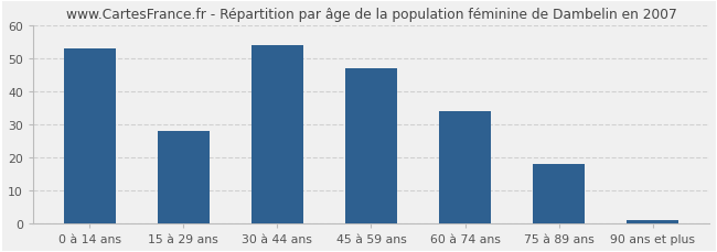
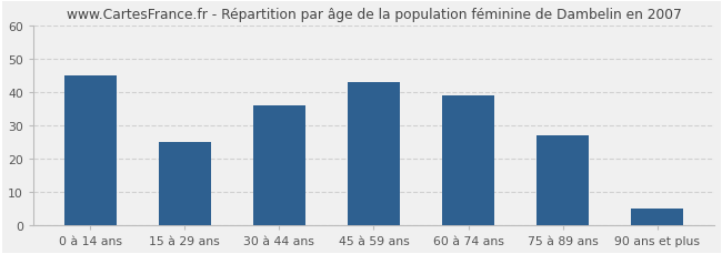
0 à 14 ans: 53 -> 45
15 à 29 ans: 28 -> 25
30 à 44 ans: 54 -> 36
45 à 59 ans: 47 -> 43
60 à 74 ans: 34 -> 39
75 à 89 ans: 18 -> 27
90 ans et plus: 1 -> 5
